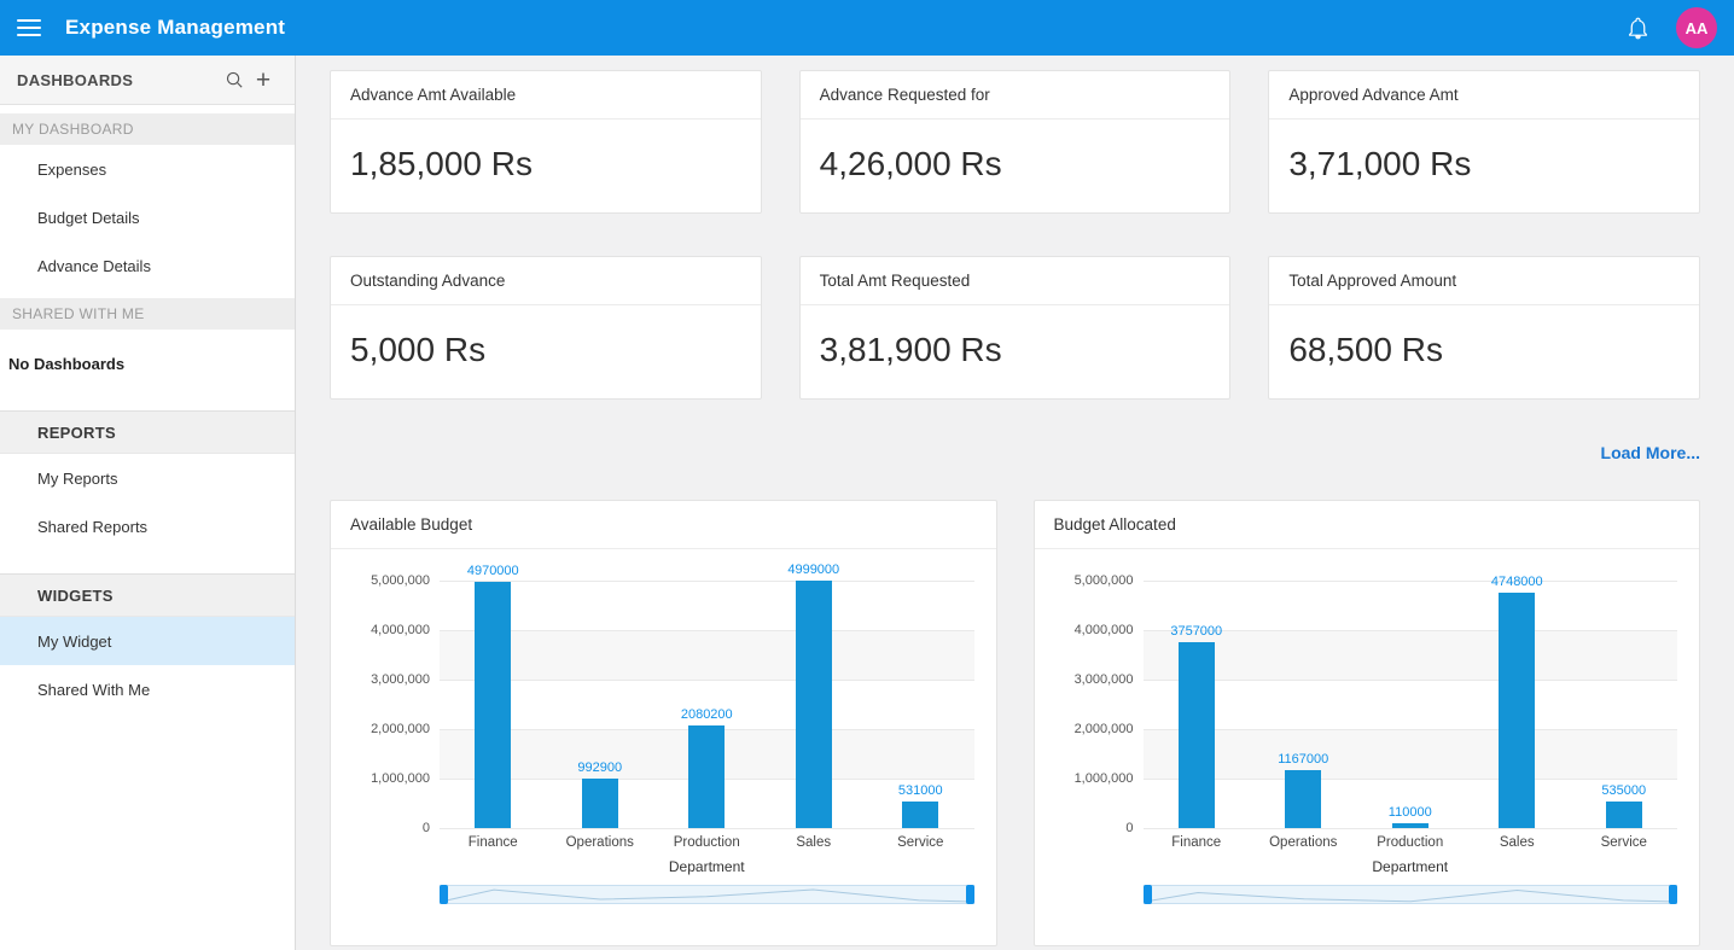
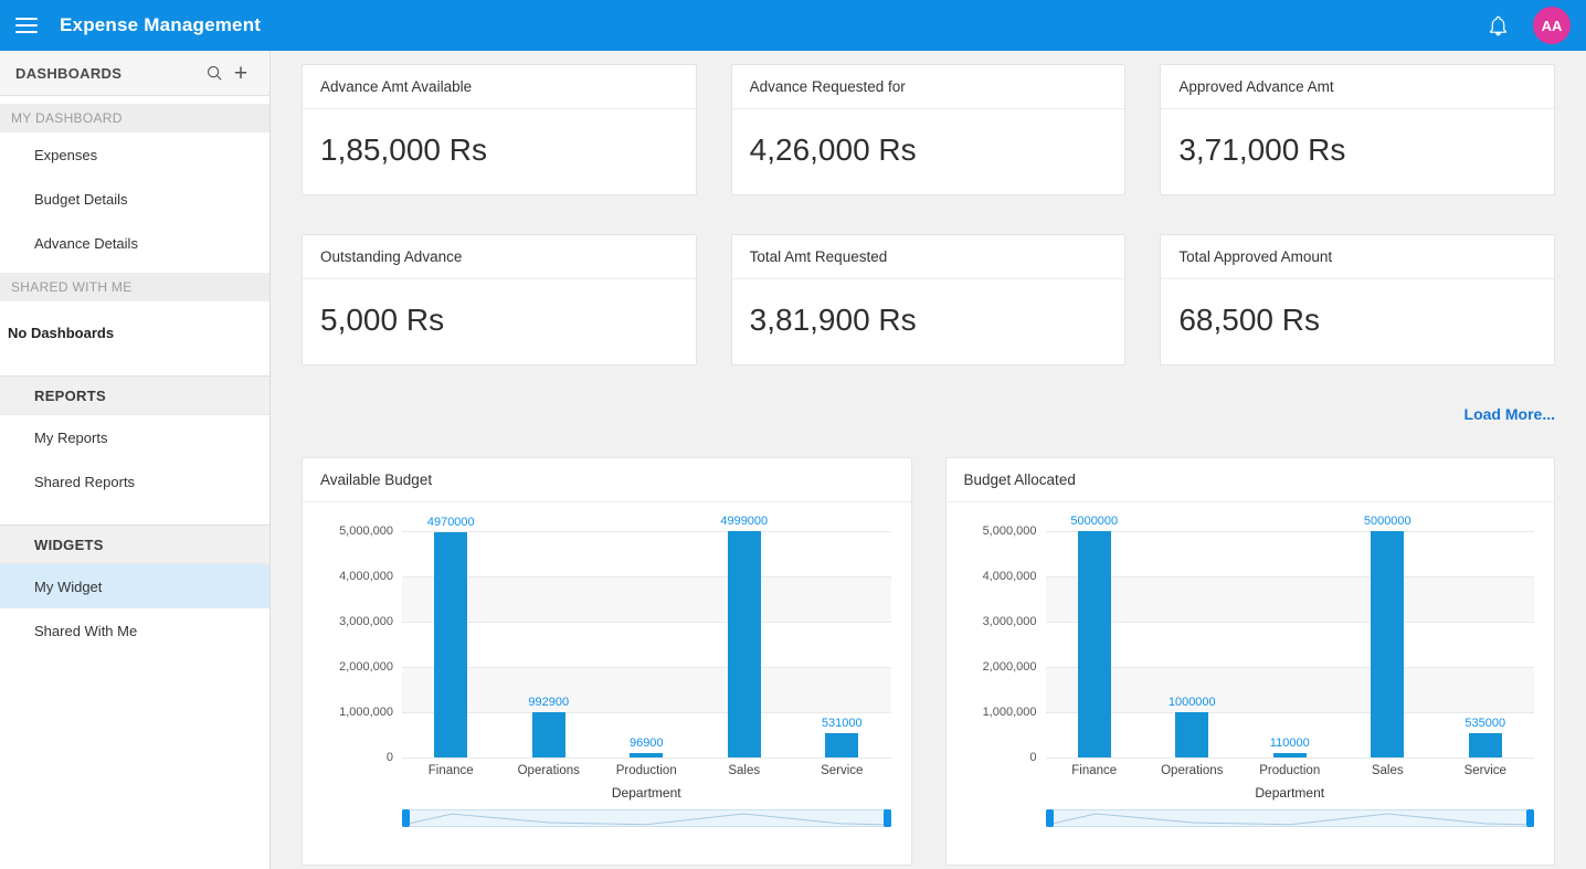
Available Budget/Production: 2080200 -> 96900
Budget Allocated/Finance: 3757000 -> 5000000
Budget Allocated/Operations: 1167000 -> 1000000
Budget Allocated/Sales: 4748000 -> 5000000
